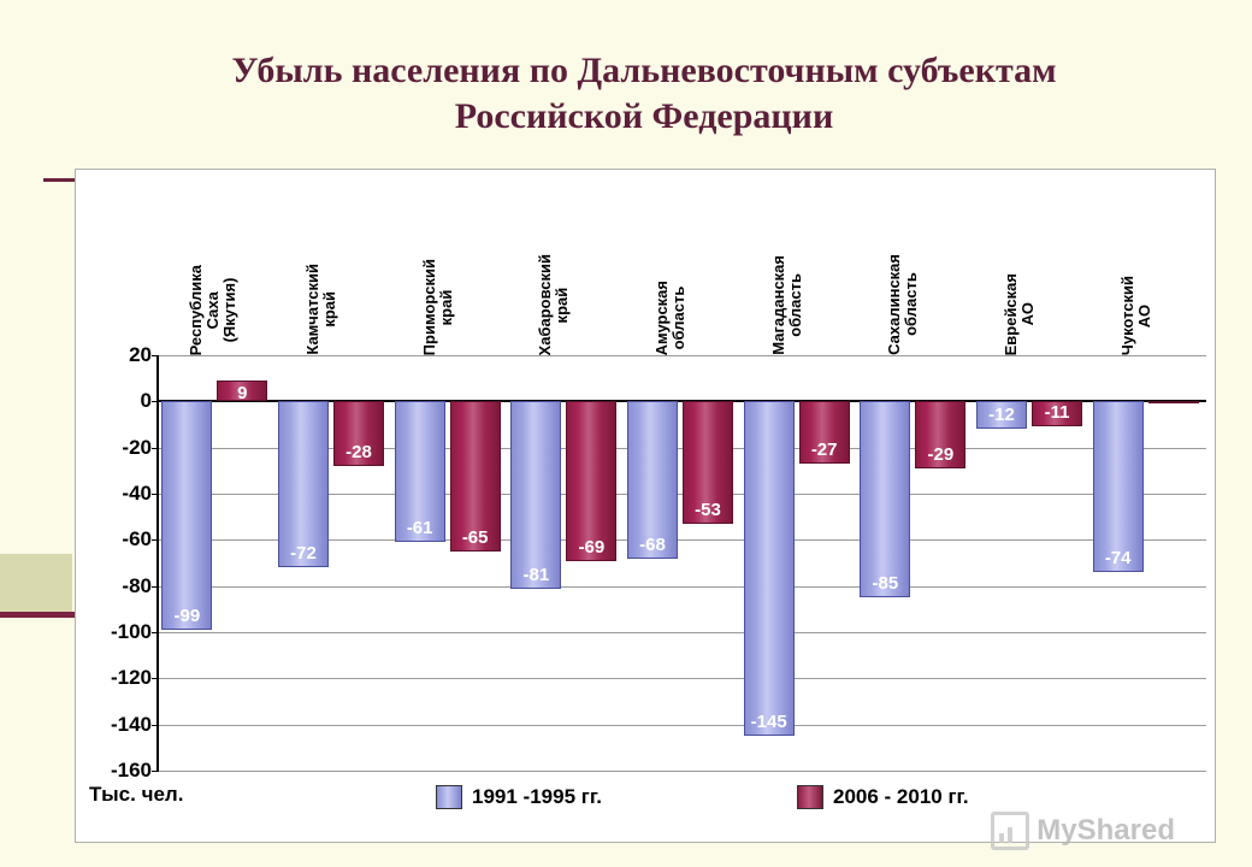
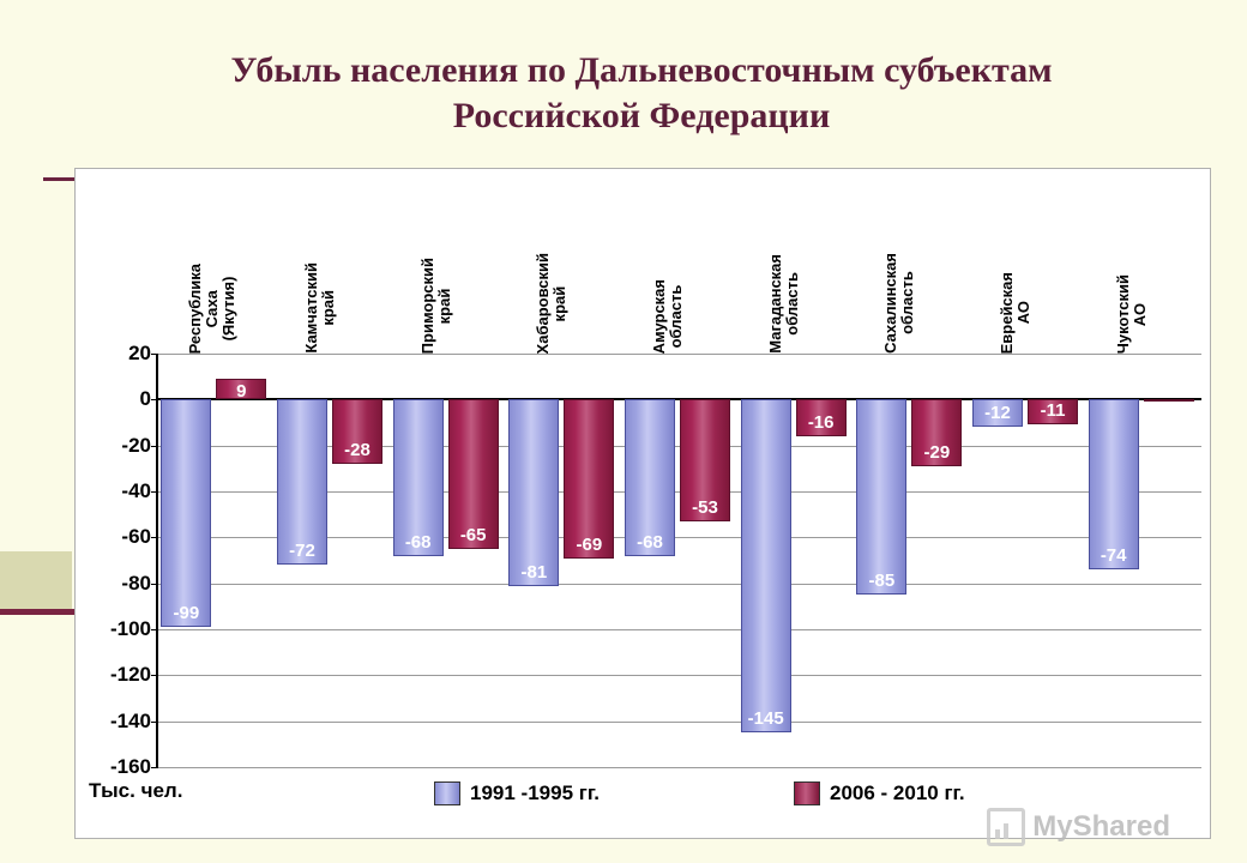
1991 -1995 гг./Приморский край: -61 -> -68
2006 - 2010 гг./Магаданская область: -27 -> -16
